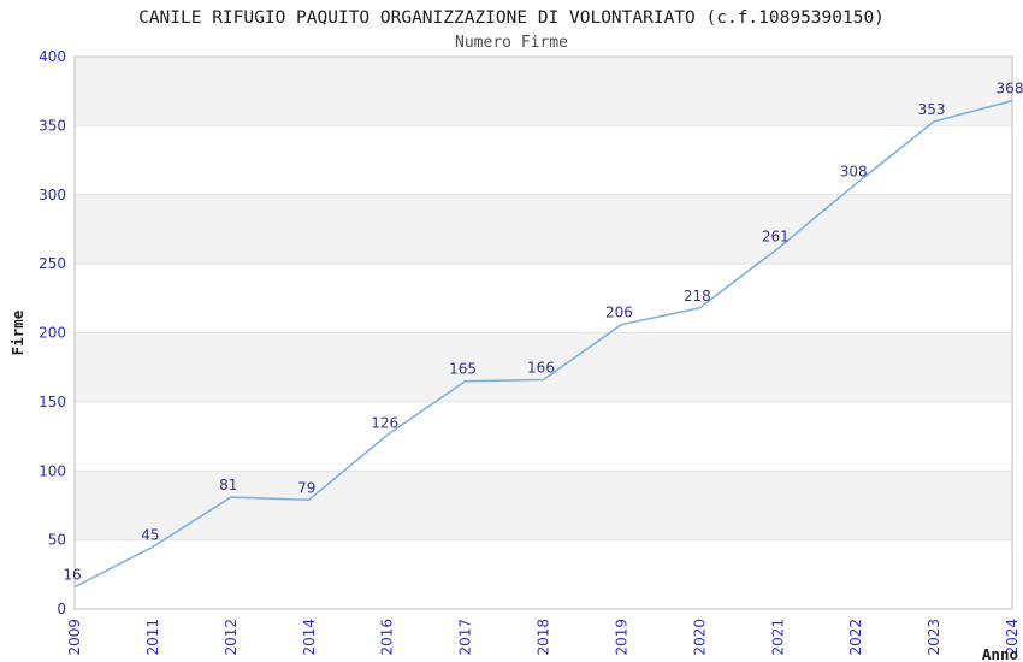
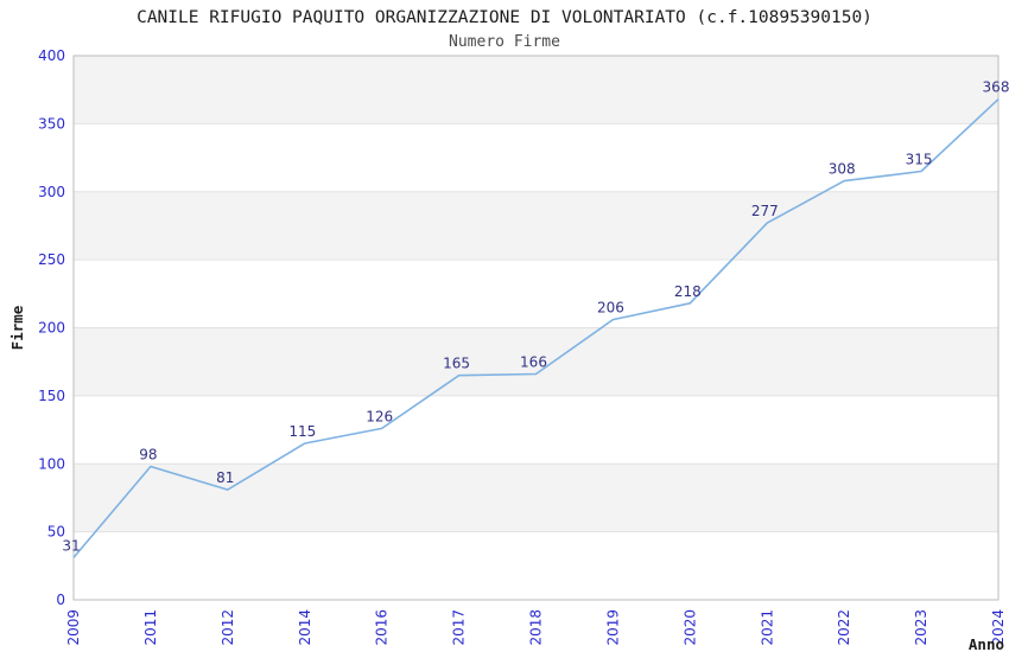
2009: 16 -> 31
2011: 45 -> 98
2014: 79 -> 115
2021: 261 -> 277
2023: 353 -> 315
